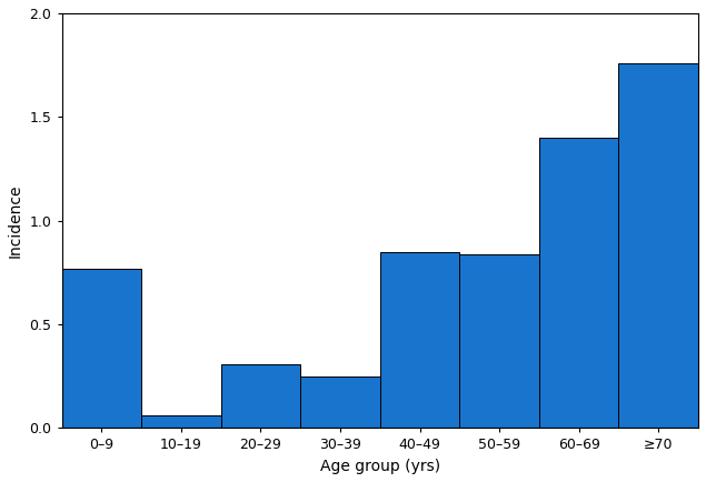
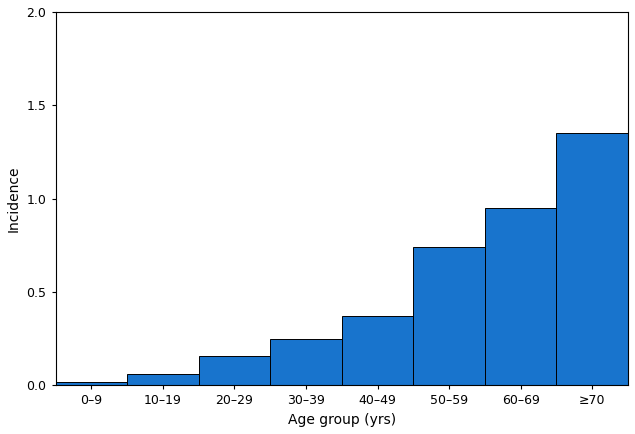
0–9: 0.77 -> 0.02
20–29: 0.31 -> 0.16
40–49: 0.85 -> 0.37
50–59: 0.84 -> 0.74
60–69: 1.40 -> 0.95
≥70: 1.76 -> 1.35
